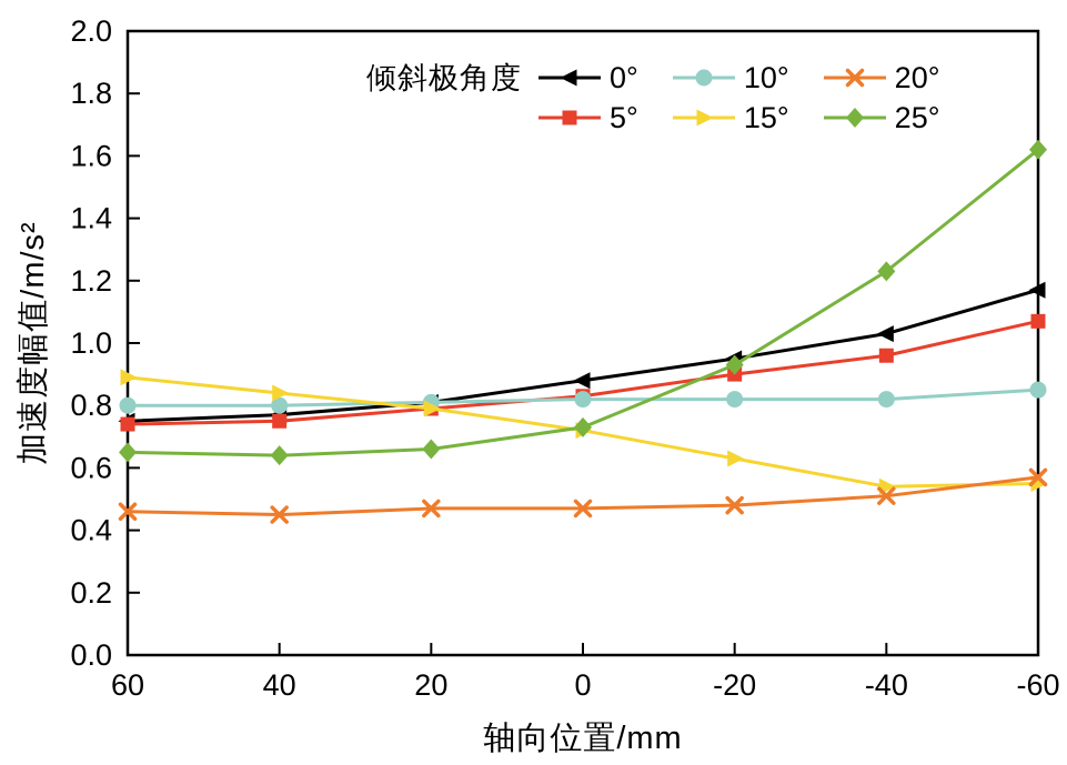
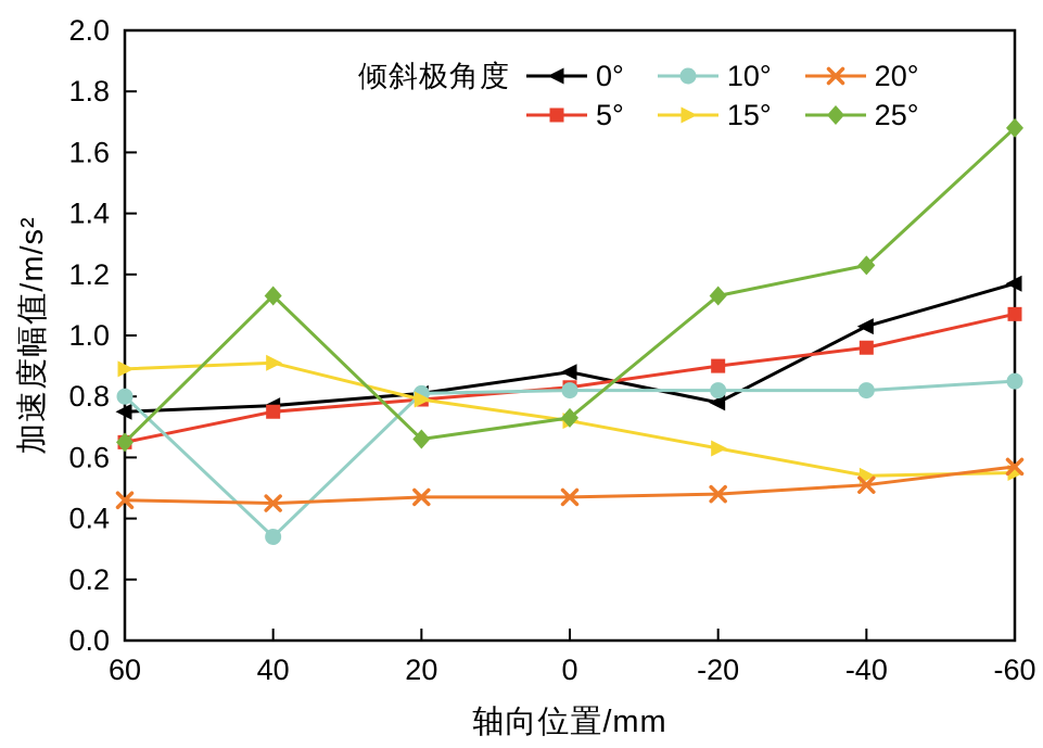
5°/60: 0.74 -> 0.65
10°/40: 0.80 -> 0.34
15°/40: 0.84 -> 0.91
25°/40: 0.64 -> 1.13
0°/-20: 0.95 -> 0.78
25°/-20: 0.93 -> 1.13
25°/-60: 1.62 -> 1.68
